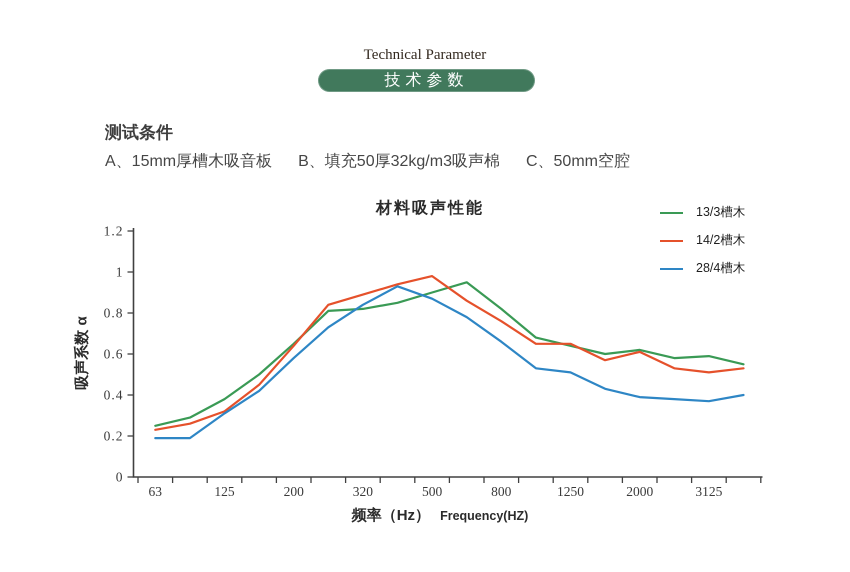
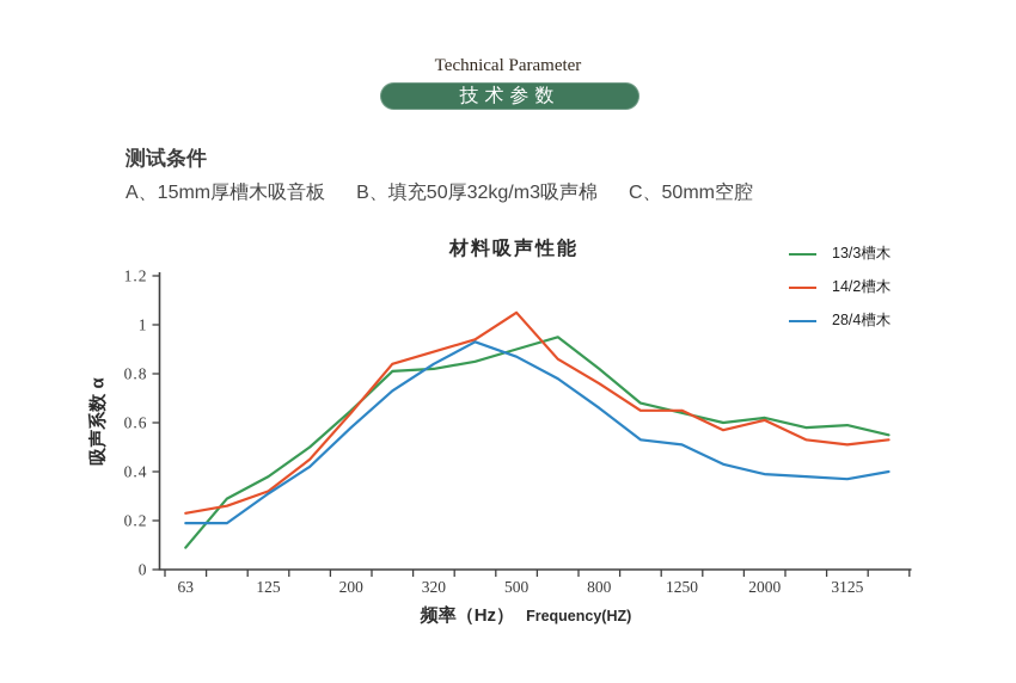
13/3槽木/63: 0.25 -> 0.09
14/2槽木/500: 0.98 -> 1.05
